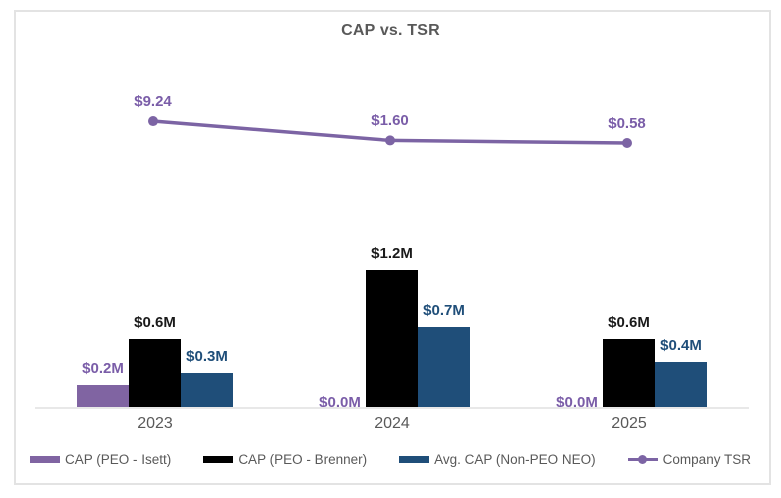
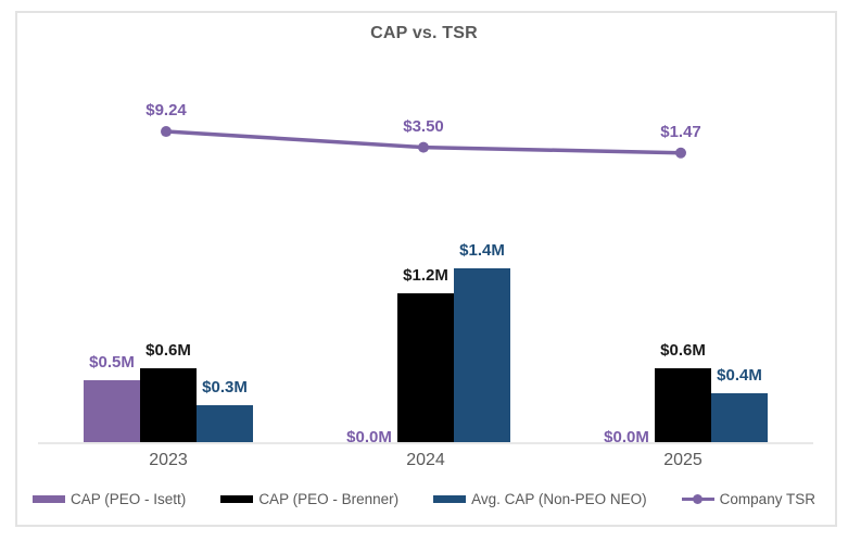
CAP (PEO - Isett)/2023: $0.2M -> $0.5M
Avg. CAP (Non-PEO NEO)/2024: $0.7M -> $1.4M
Company TSR/2024: $1.60 -> $3.50
Company TSR/2025: $0.58 -> $1.47
